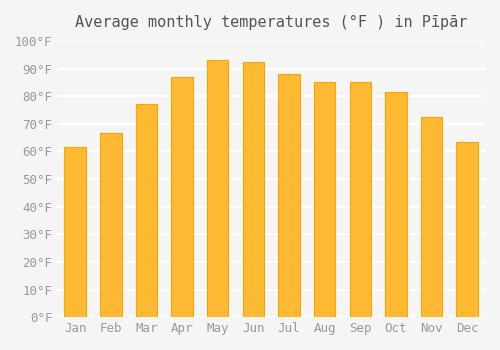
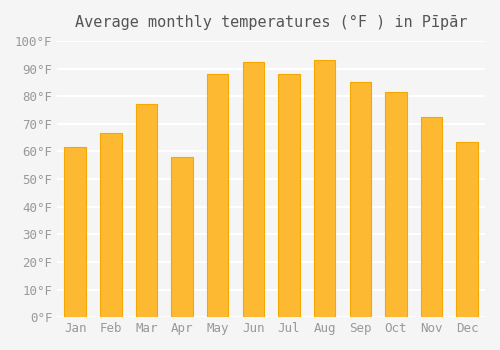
Apr: 87.0°F -> 58.0°F
May: 93.0°F -> 88.0°F
Aug: 85.0°F -> 93.0°F
